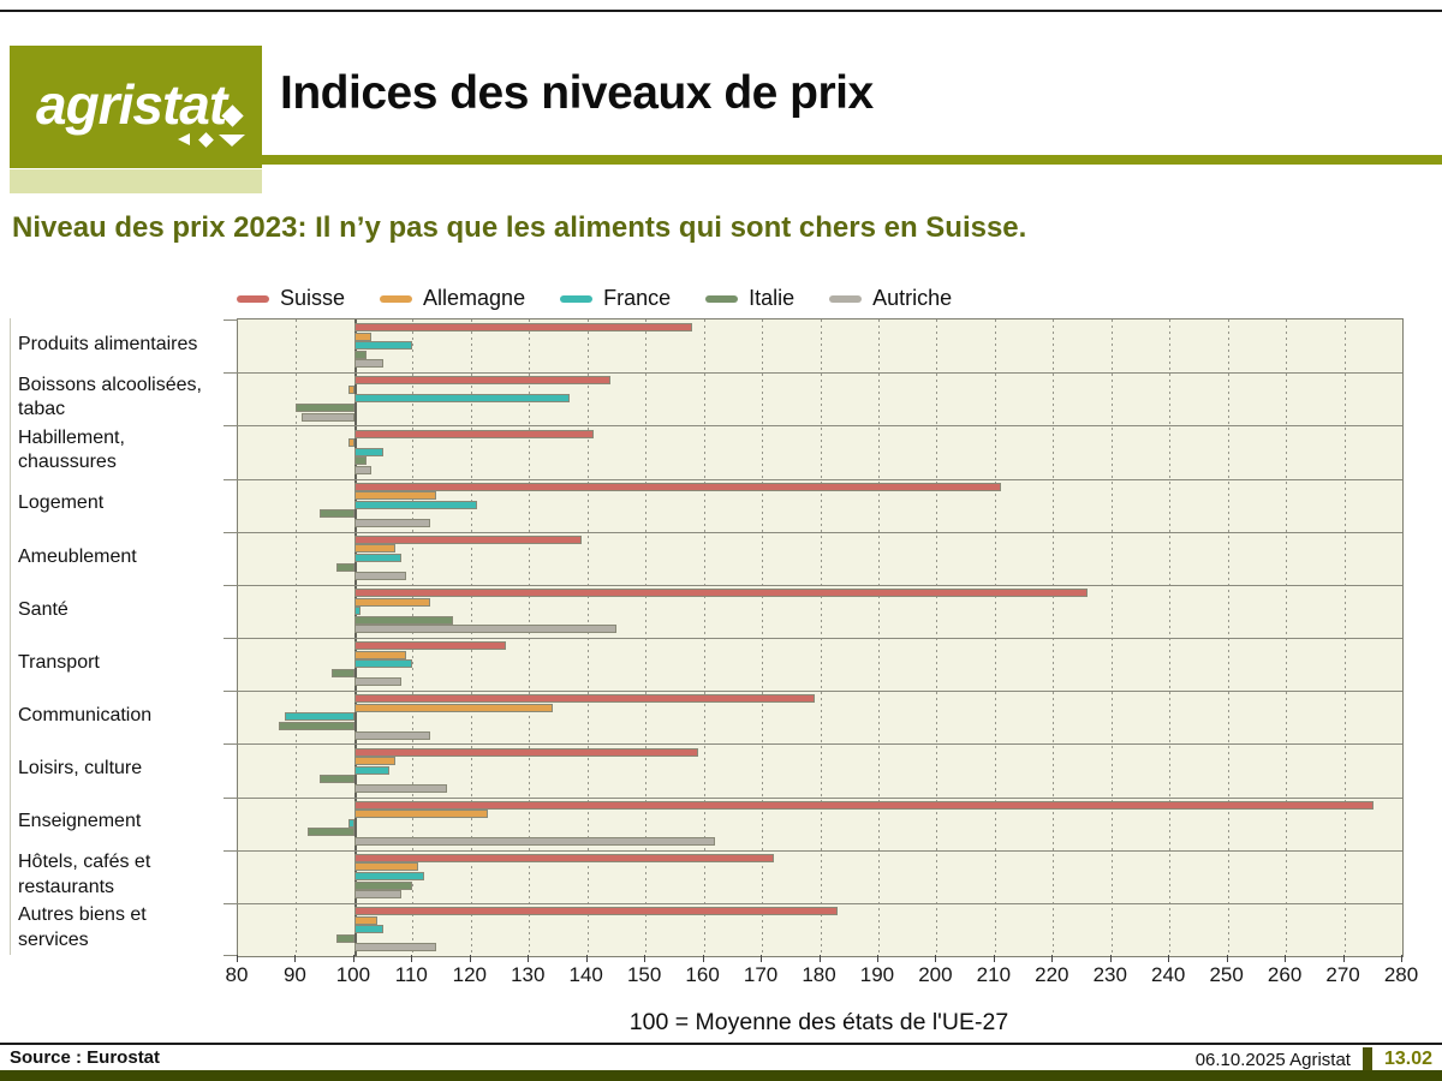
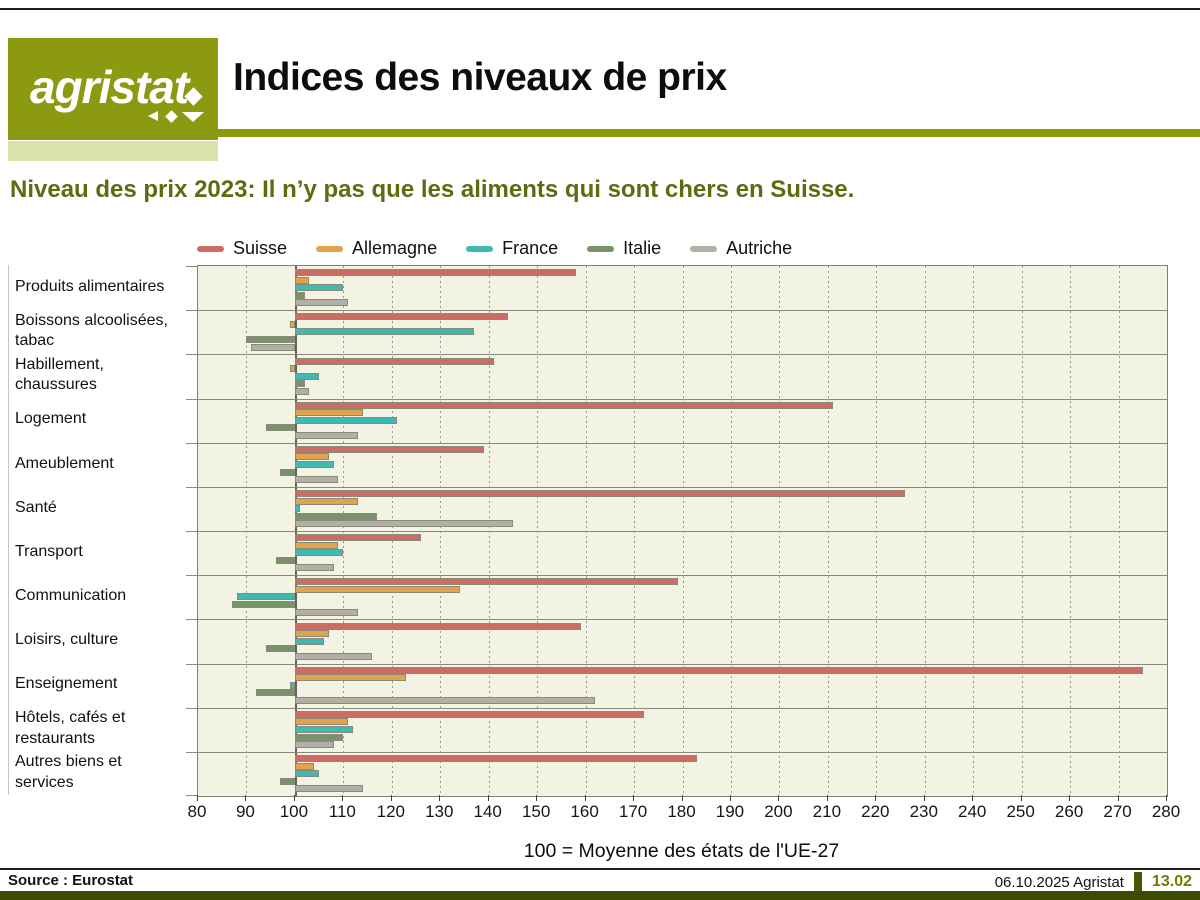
Autriche/Produits alimentaires: 105 -> 111
